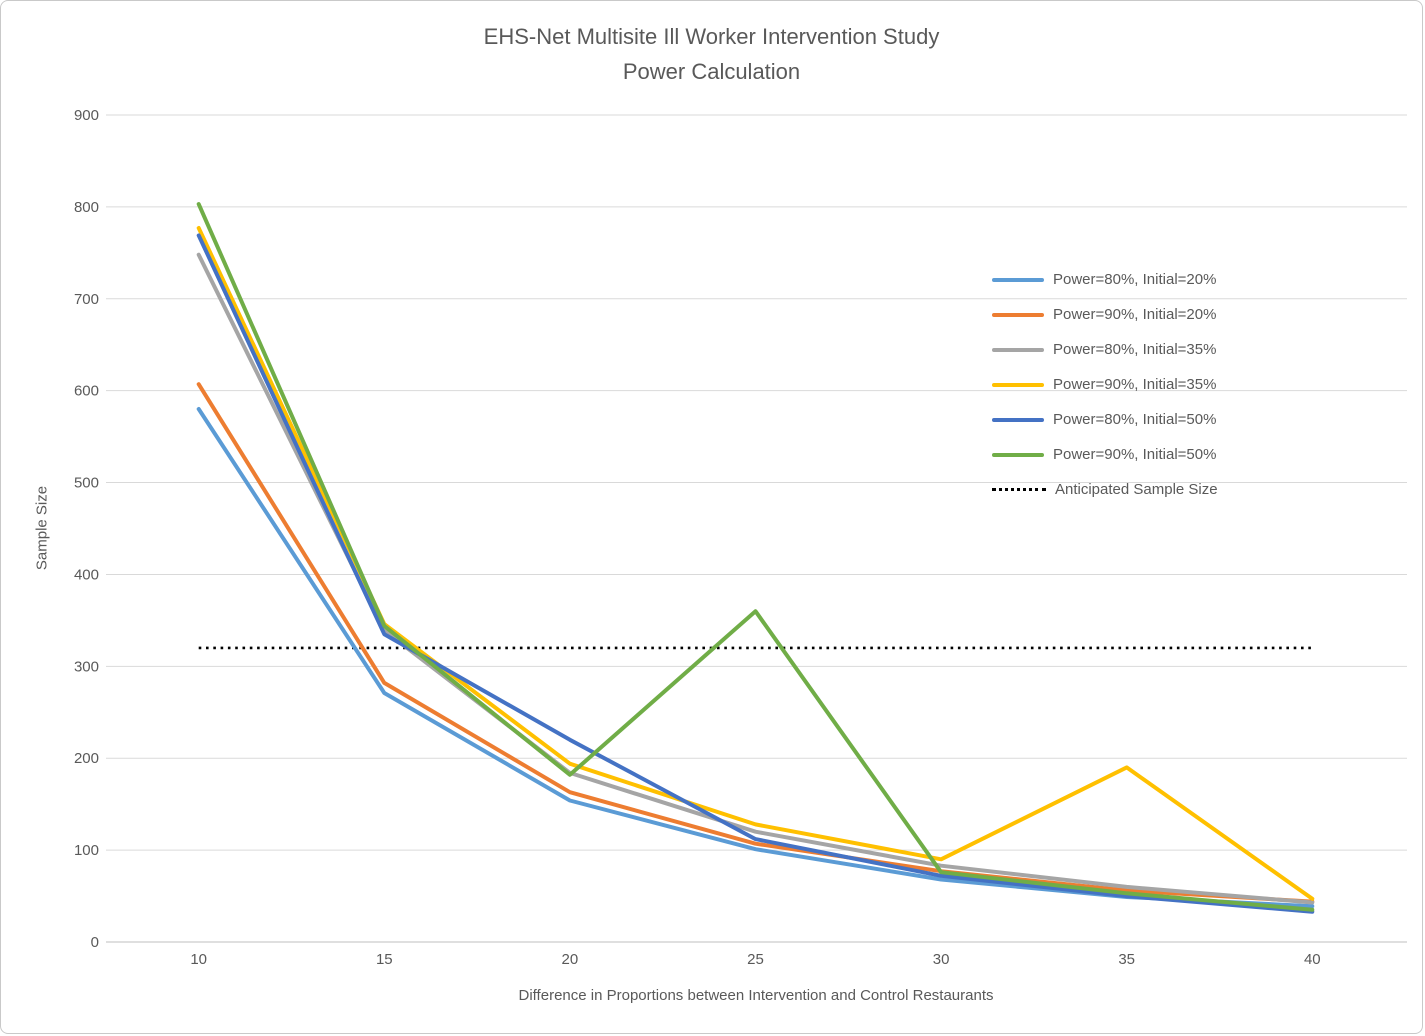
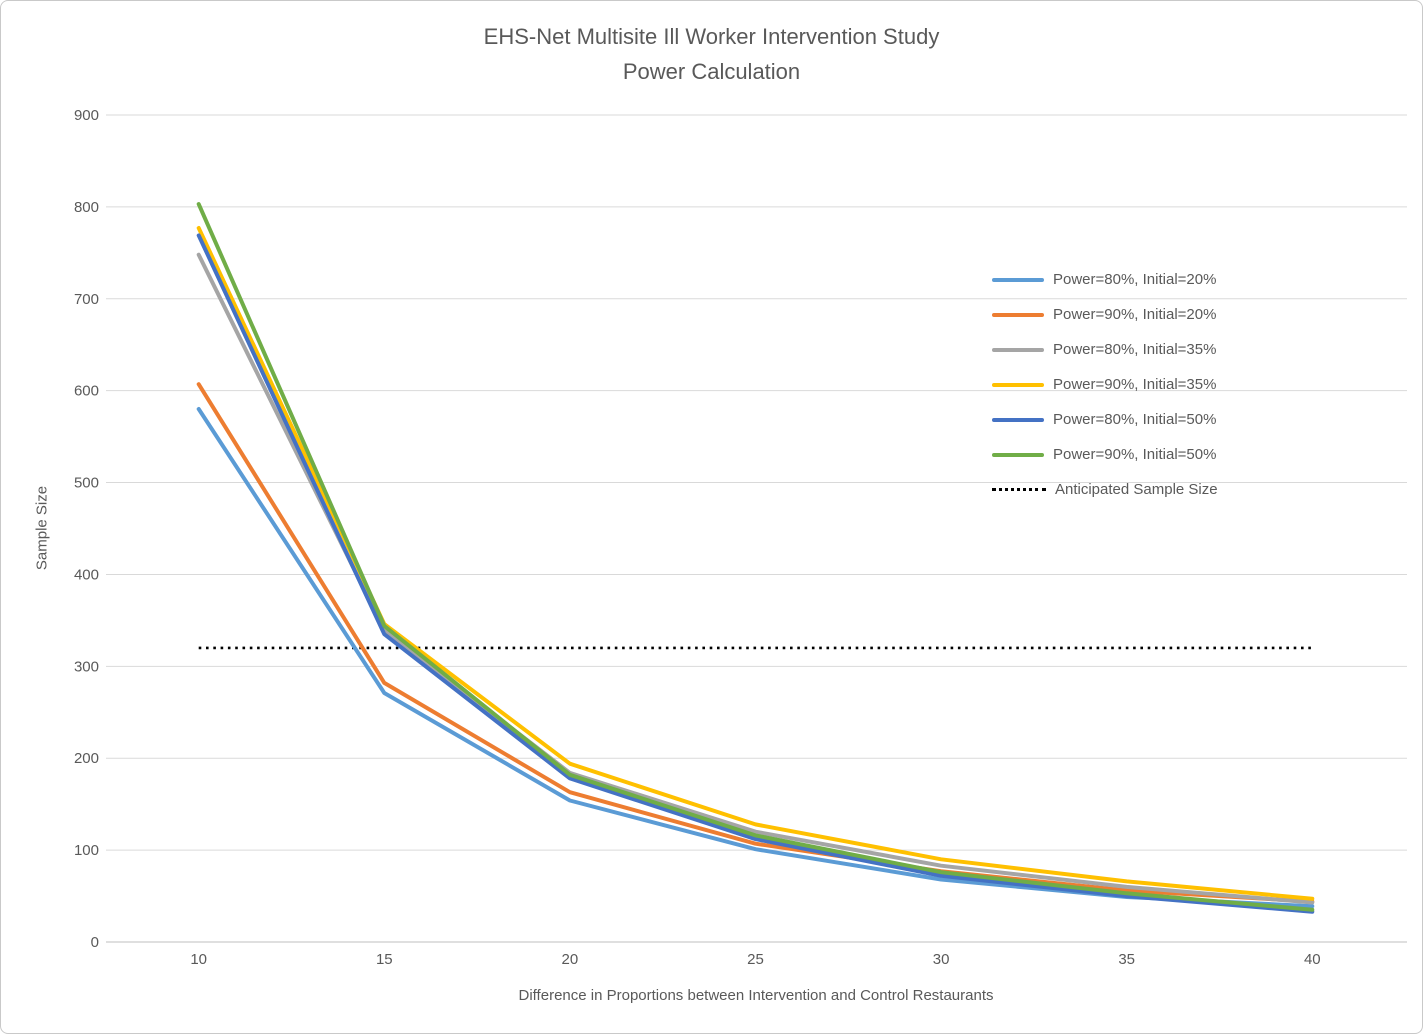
Power=80%, Initial=50%/20: 220 -> 180
Power=90%, Initial=50%/25: 360 -> 120
Power=90%, Initial=35%/35: 190 -> 70
